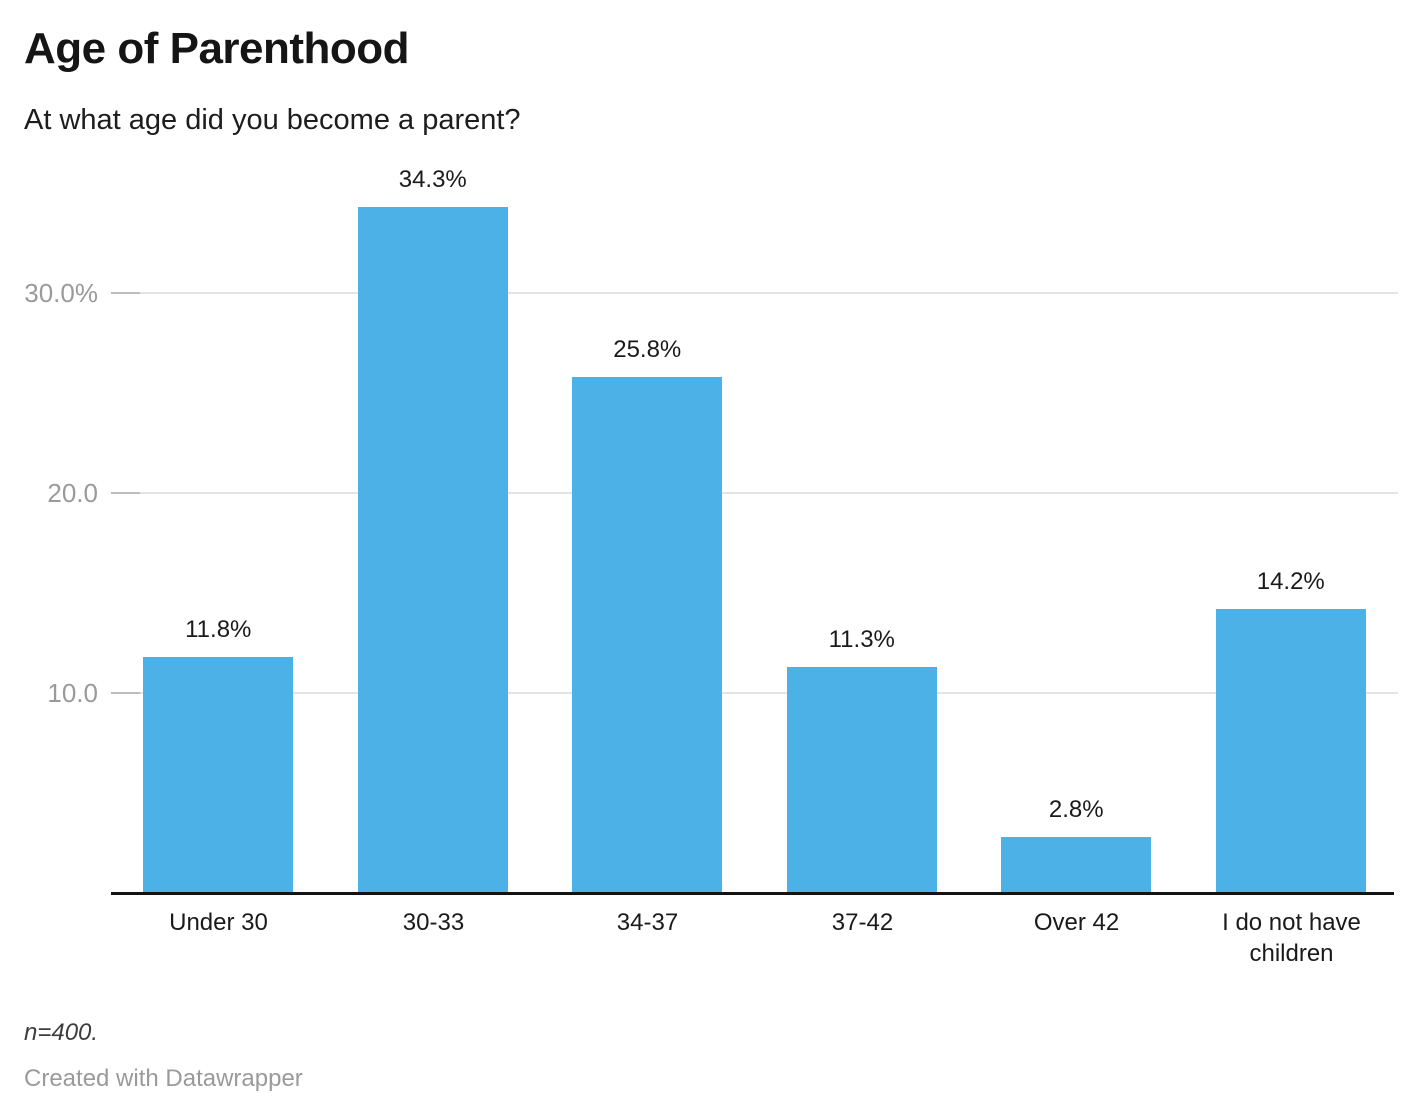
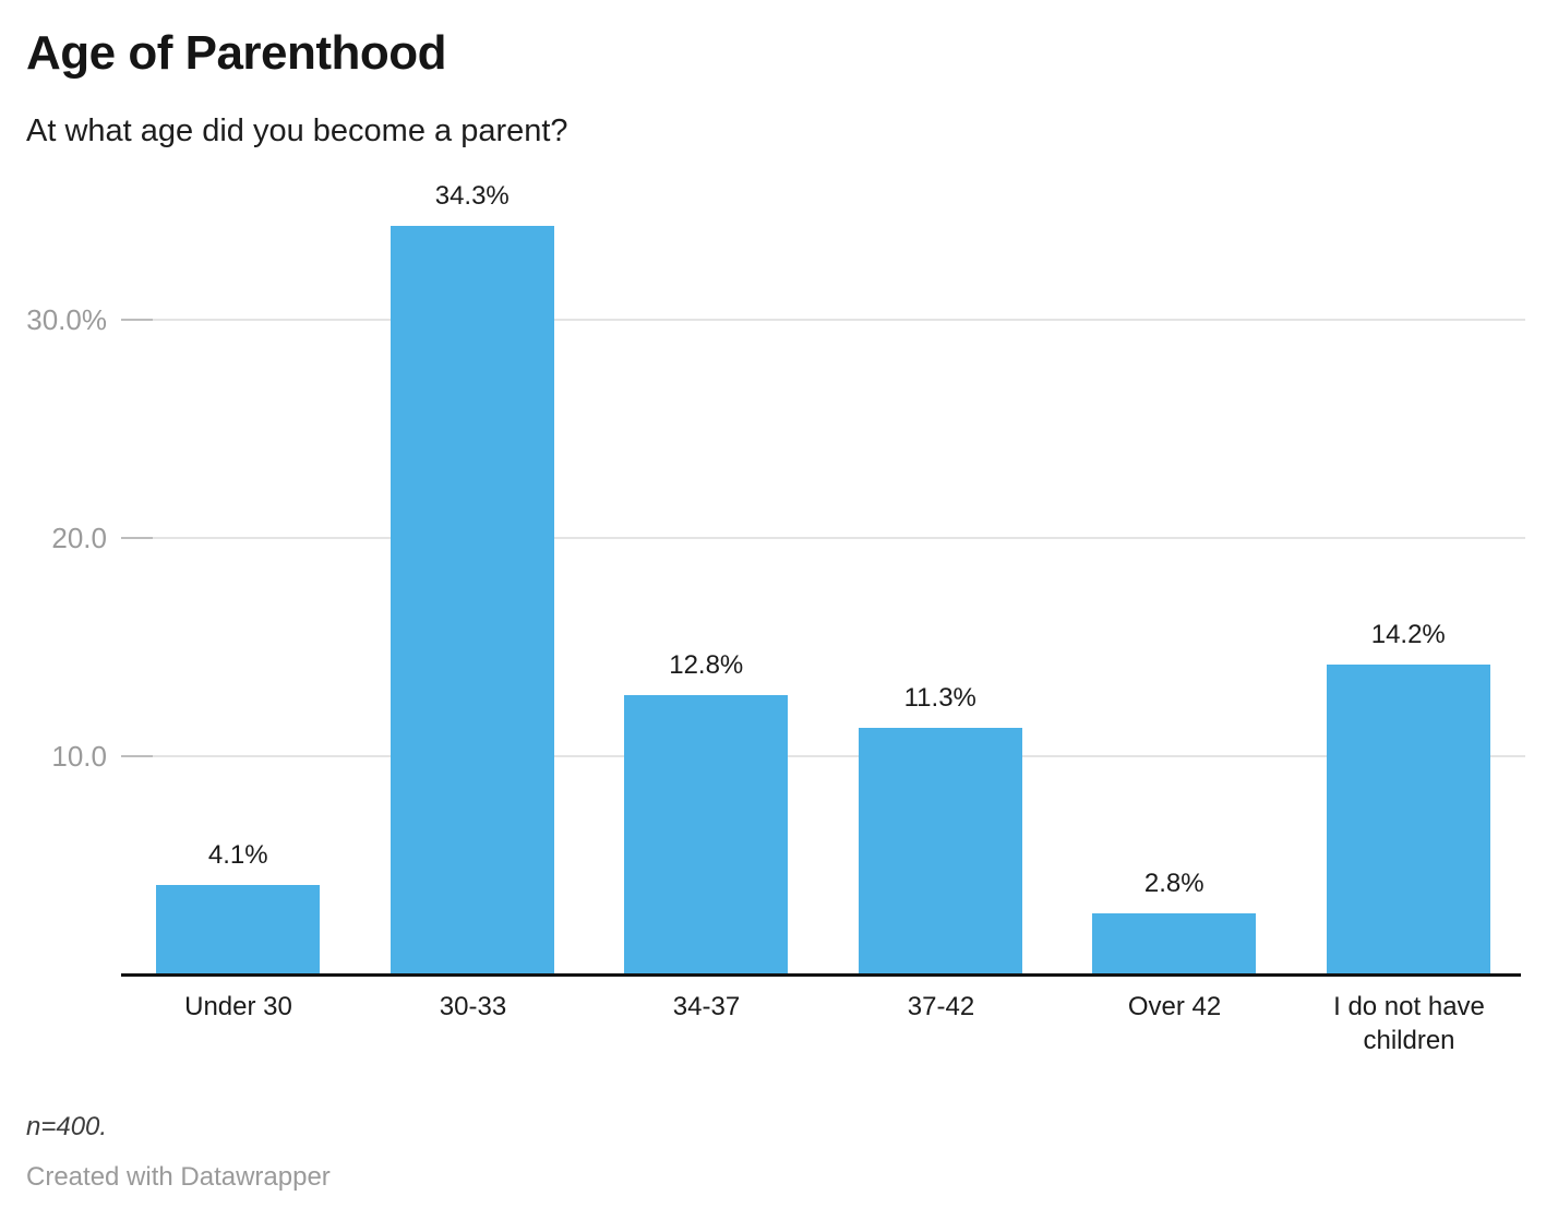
Under 30: 11.8% -> 4.1%
34-37: 25.8% -> 12.8%
